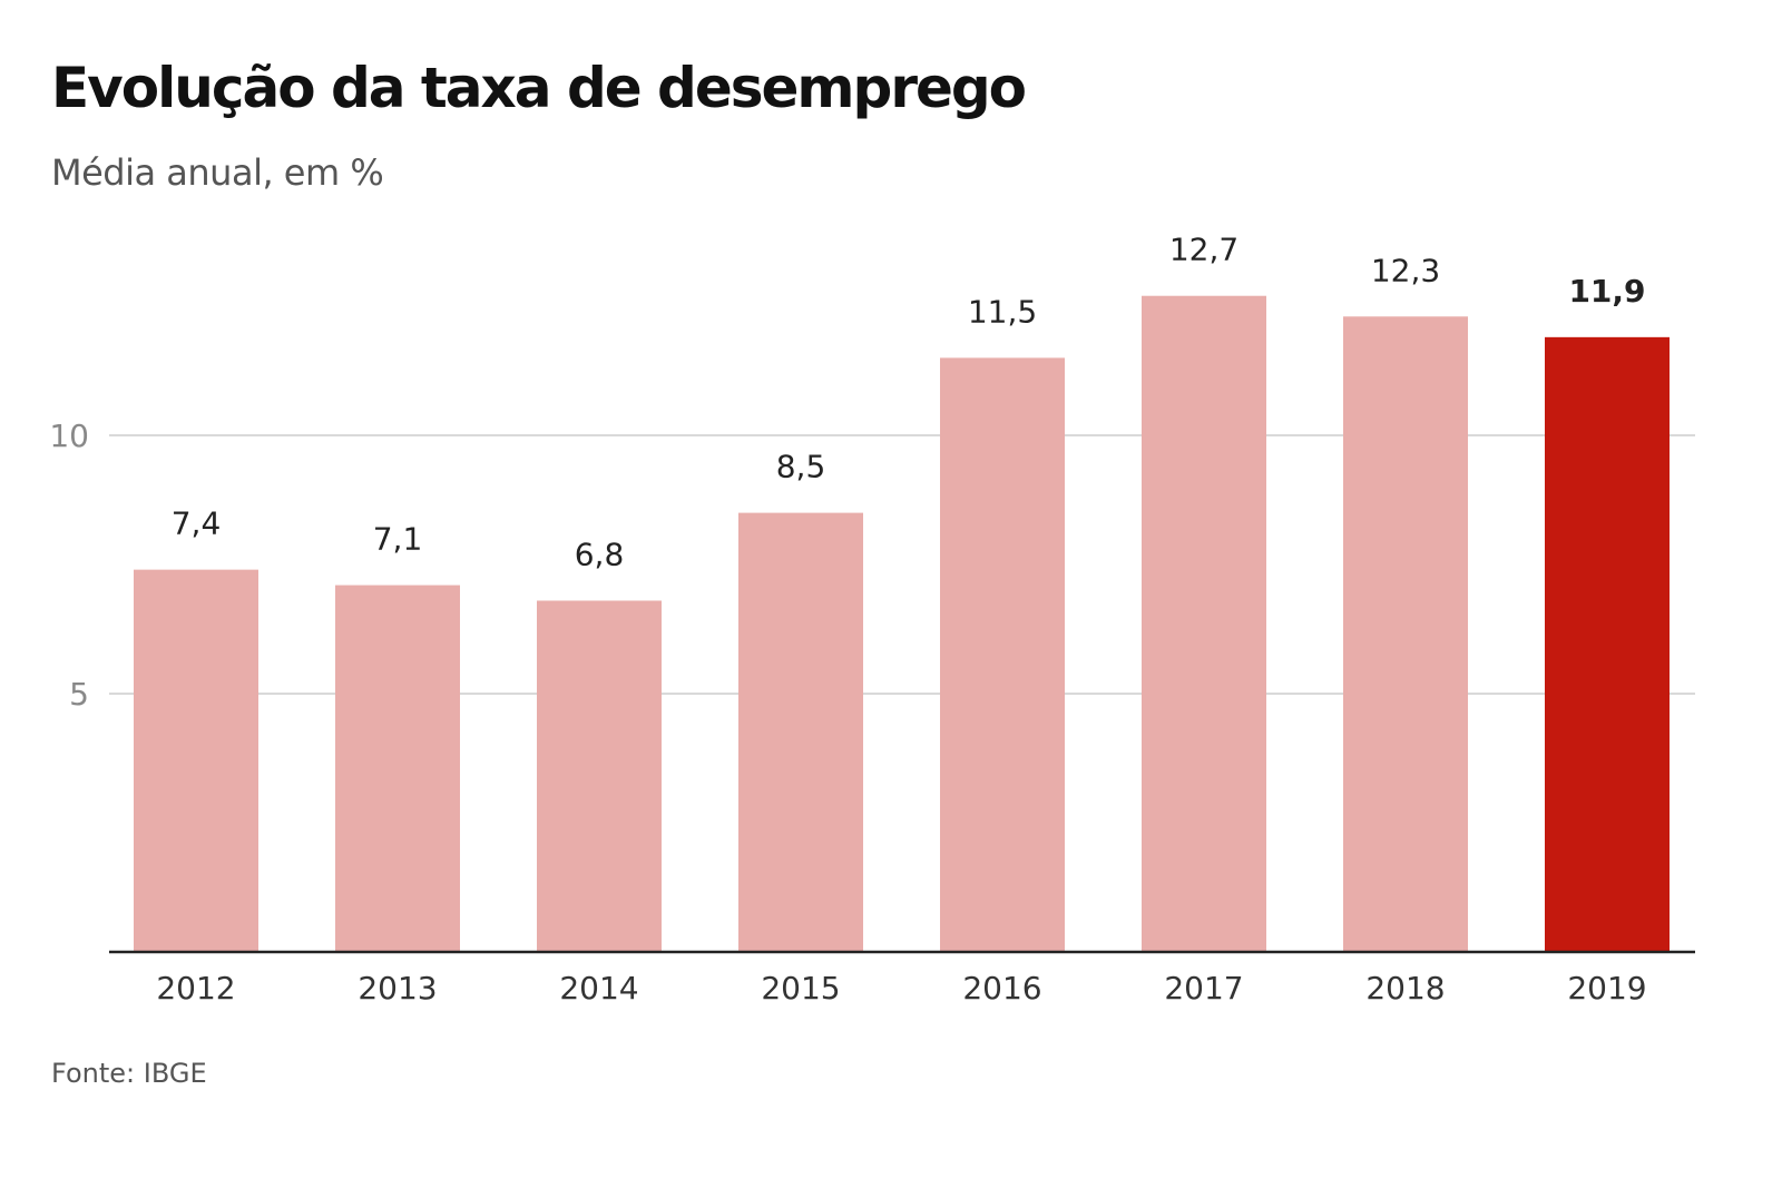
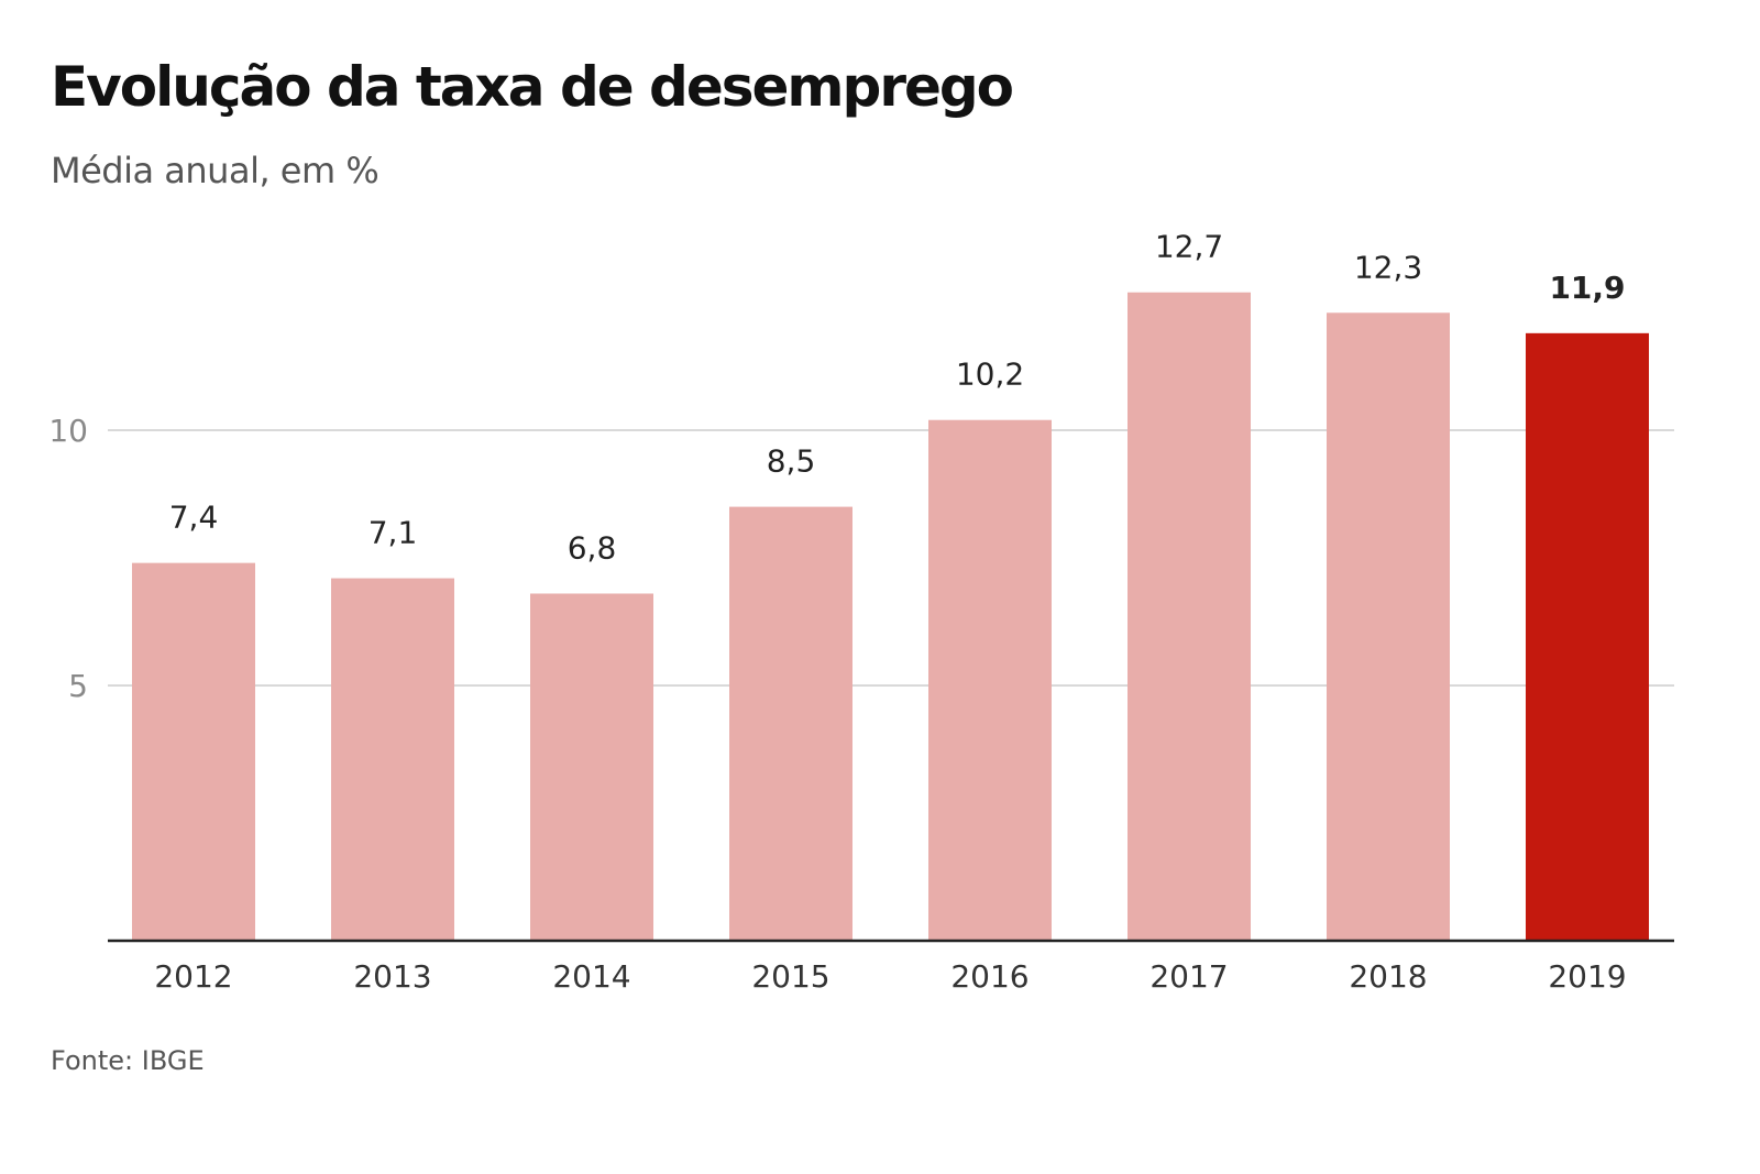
2016: 11,5 -> 10,2
